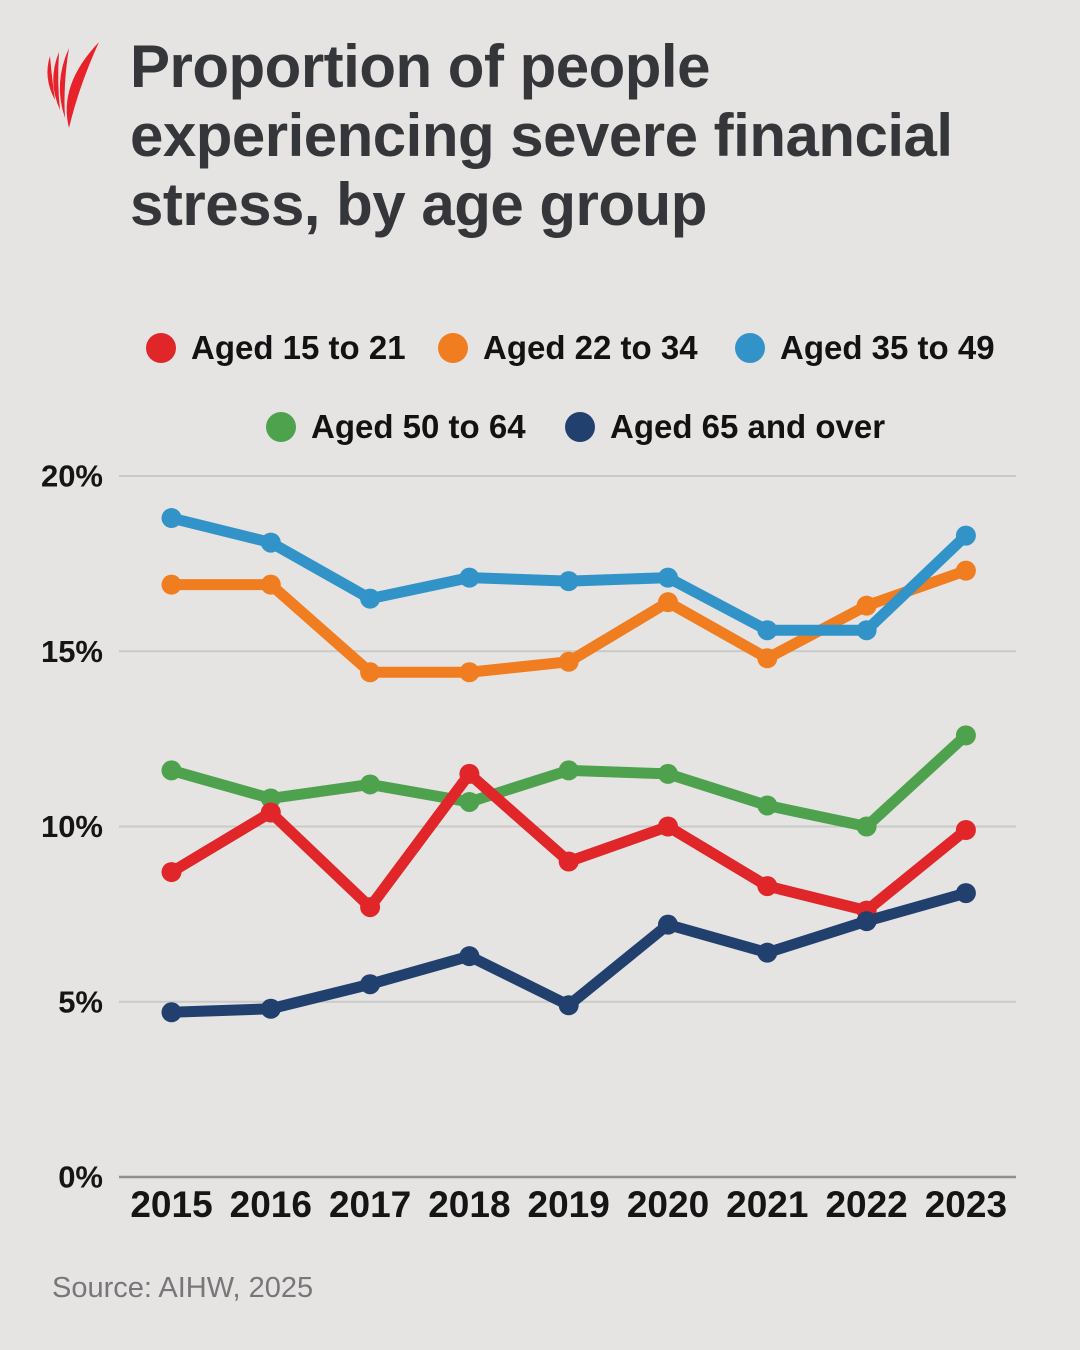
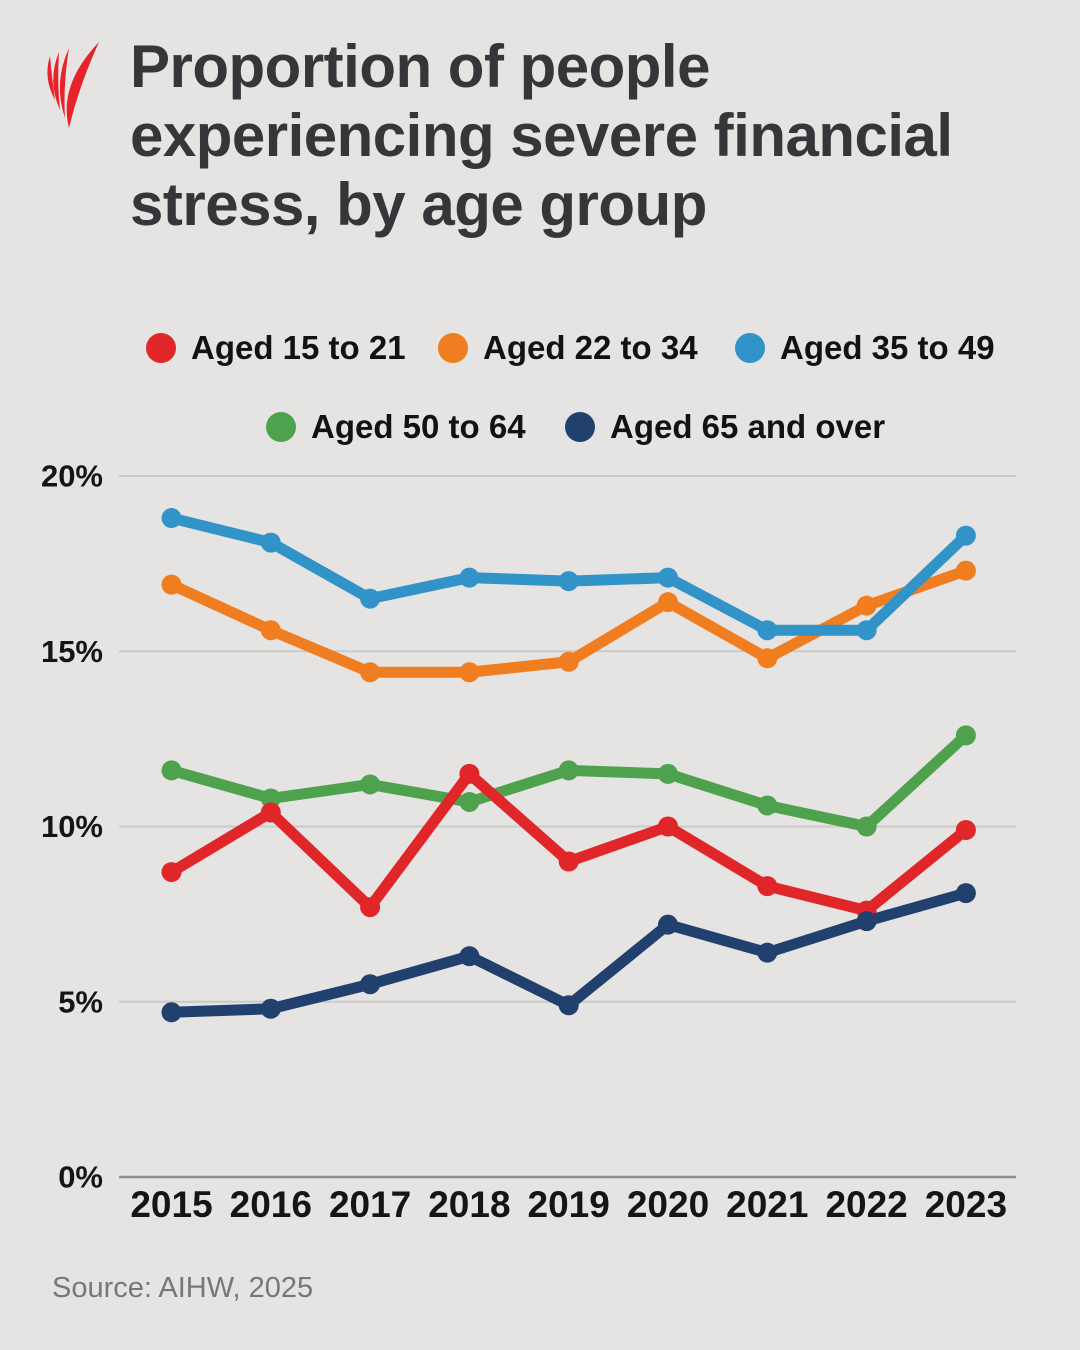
Aged 22 to 34/2016: 16.9% -> 15.6%
